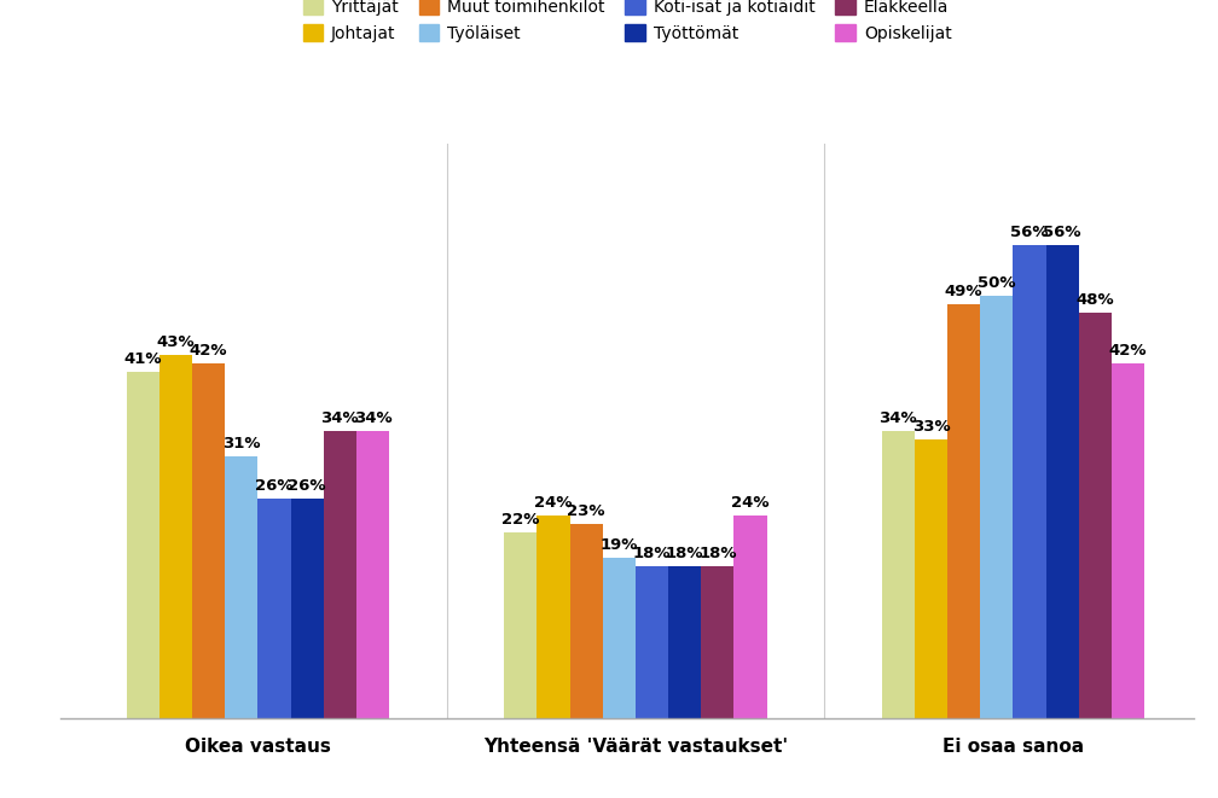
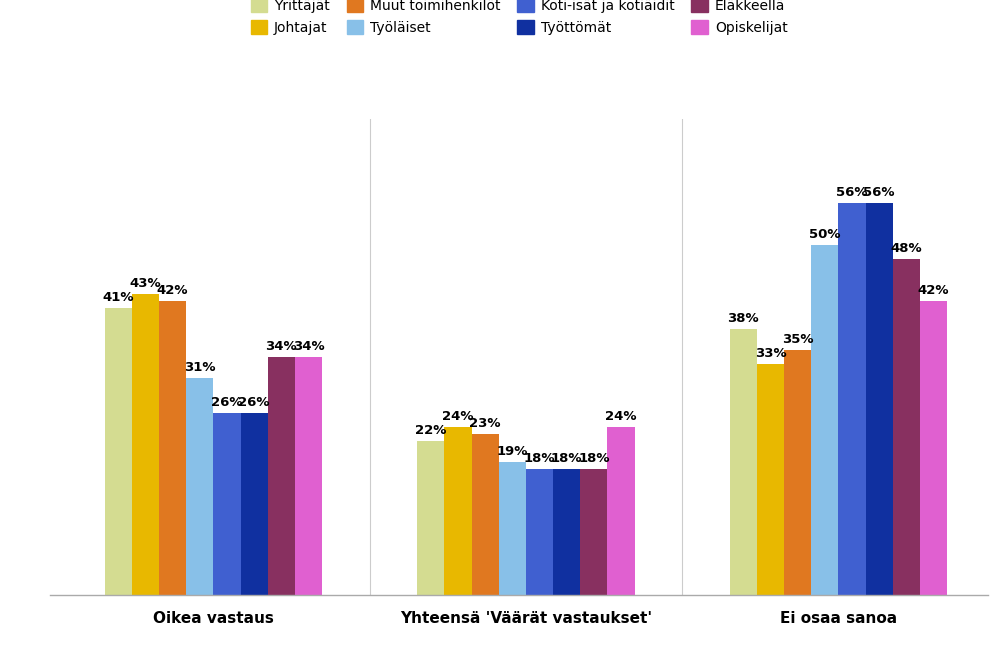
Yrittäjät/Ei osaa sanoa: 34% -> 38%
Muut toimihenkilöt/Ei osaa sanoa: 49% -> 35%
